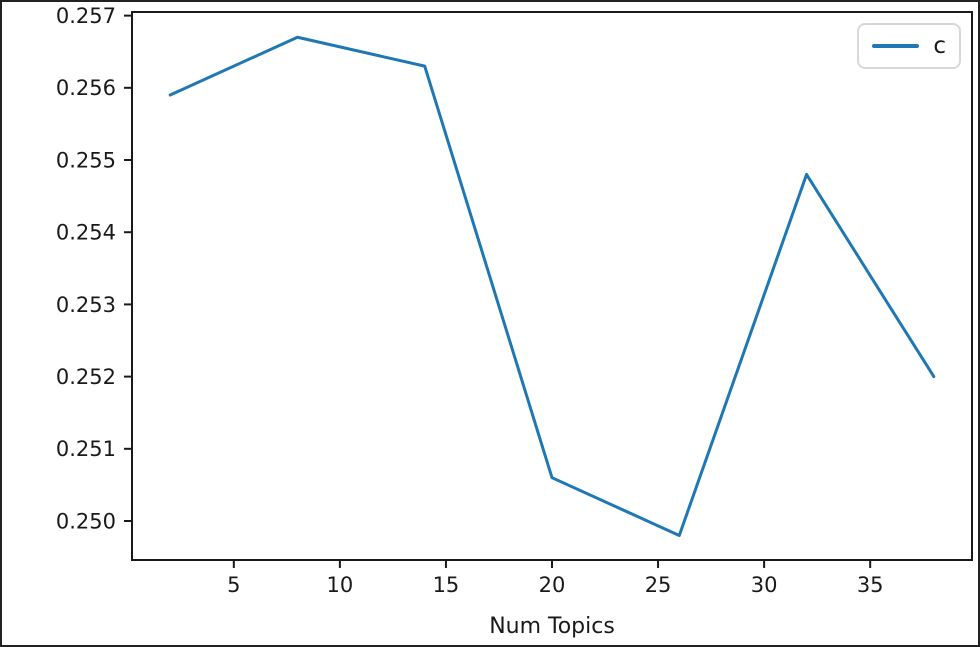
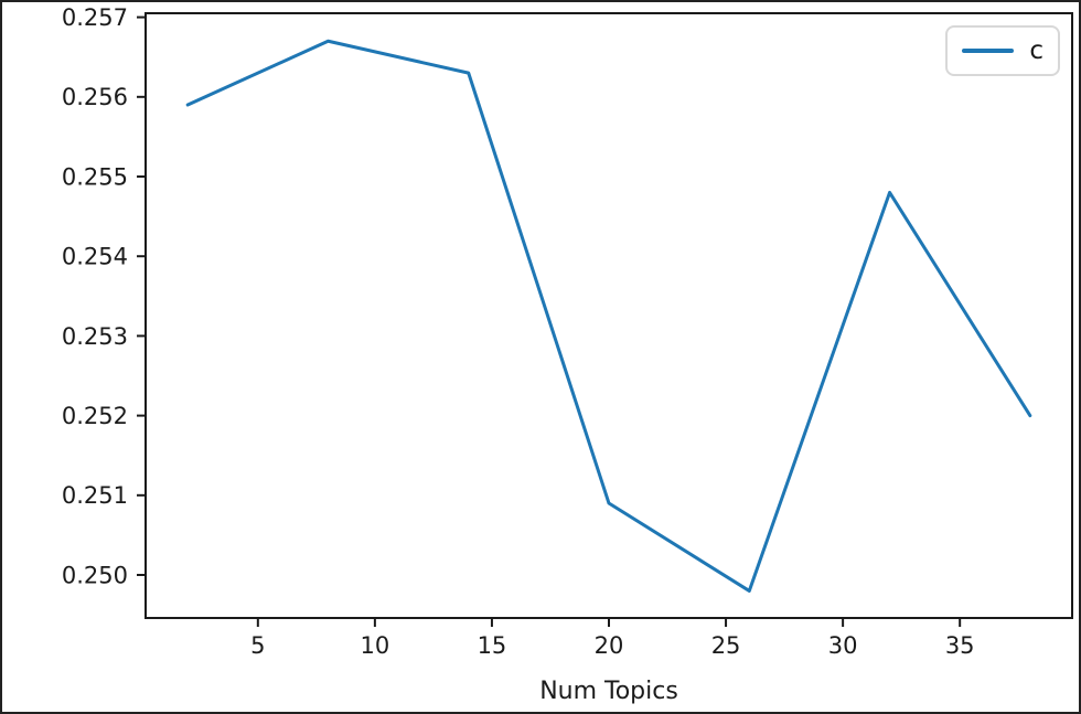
20: 0.2506 -> 0.2509
